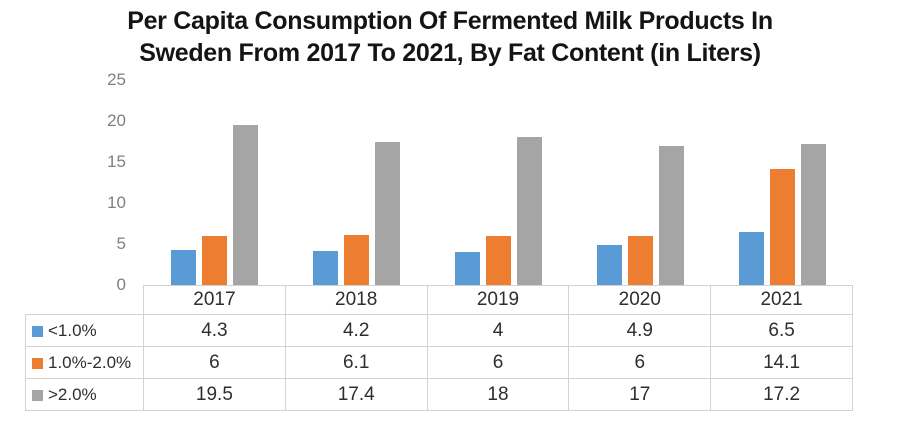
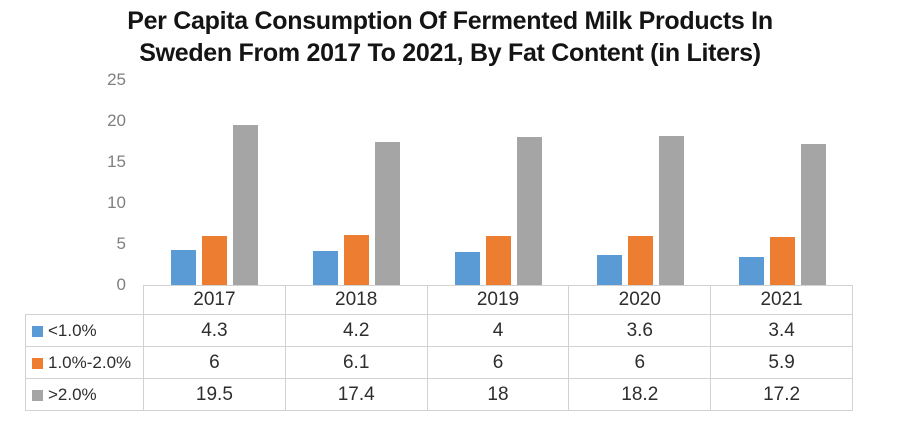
<1.0%/2020: 4.9 -> 3.6
>2.0%/2020: 17 -> 18.2
<1.0%/2021: 6.5 -> 3.4
1.0%-2.0%/2021: 14.1 -> 5.9
